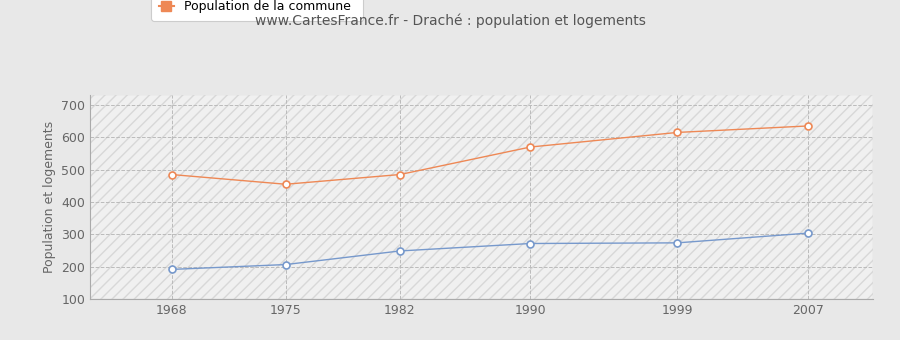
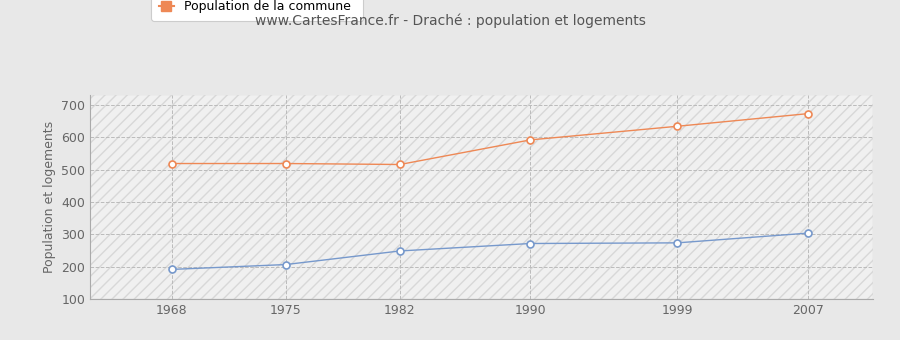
Population de la commune/1968: 485 -> 519
Population de la commune/1975: 455 -> 519
Population de la commune/1982: 485 -> 516
Population de la commune/1990: 570 -> 592
Population de la commune/1999: 615 -> 634
Population de la commune/2007: 635 -> 673
